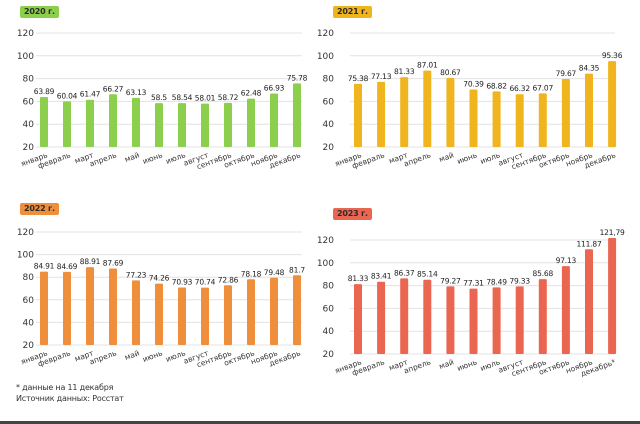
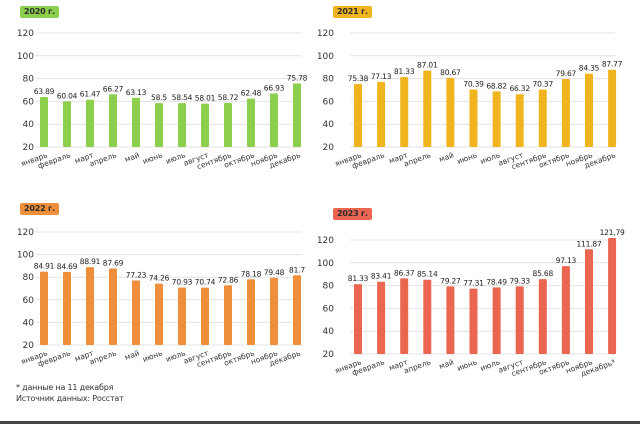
2021 г./сентябрь: 67.07 -> 70.37
2021 г./декабрь: 95.36 -> 87.77
